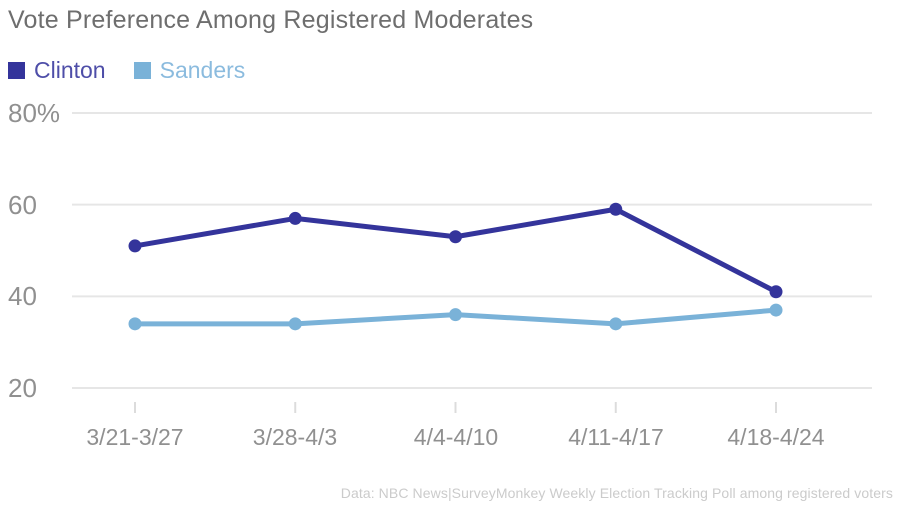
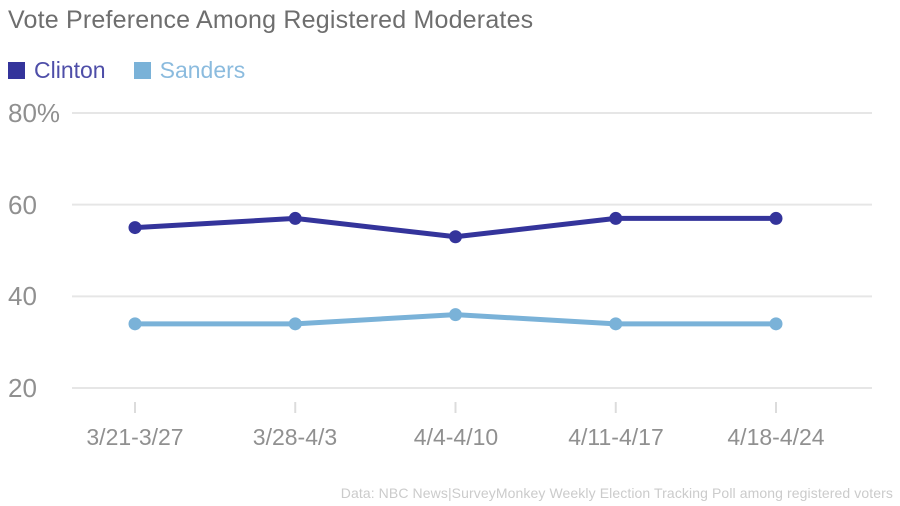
Clinton/3/21-3/27: 51% -> 55%
Clinton/4/11-4/17: 59% -> 57%
Clinton/4/18-4/24: 41% -> 57%
Sanders/4/18-4/24: 37% -> 34%
